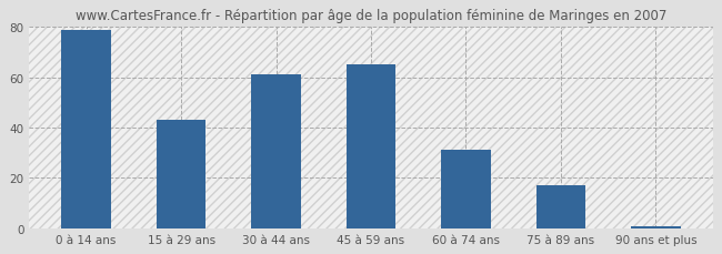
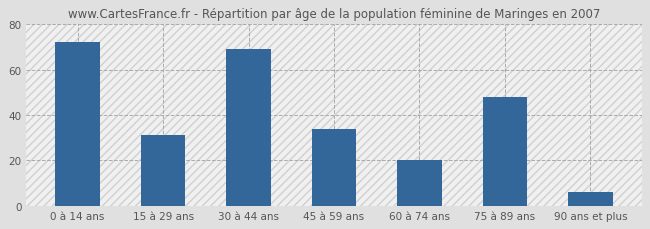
0 à 14 ans: 79 -> 72
15 à 29 ans: 43 -> 31
30 à 44 ans: 61 -> 69
45 à 59 ans: 65 -> 34
60 à 74 ans: 31 -> 20
75 à 89 ans: 17 -> 48
90 ans et plus: 1 -> 6
